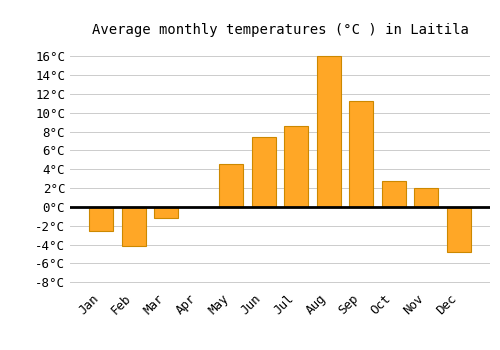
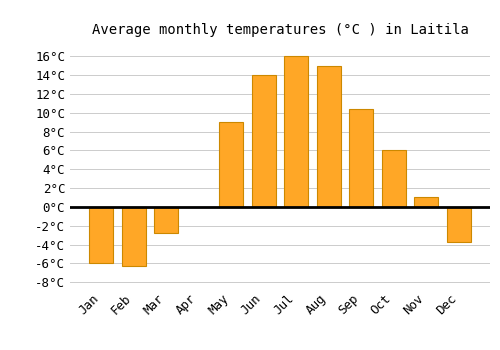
Jan: -2.6°C -> -6.0°C
Feb: -4.2°C -> -6.3°C
Mar: -1.2°C -> -2.8°C
May: 4.6°C -> 9.0°C
Jun: 7.4°C -> 14.0°C
Jul: 8.6°C -> 16.0°C
Aug: 16.0°C -> 15.0°C
Sep: 11.2°C -> 10.4°C
Oct: 2.8°C -> 6.0°C
Nov: 2.0°C -> 1.0°C
Dec: -4.8°C -> -3.7°C
